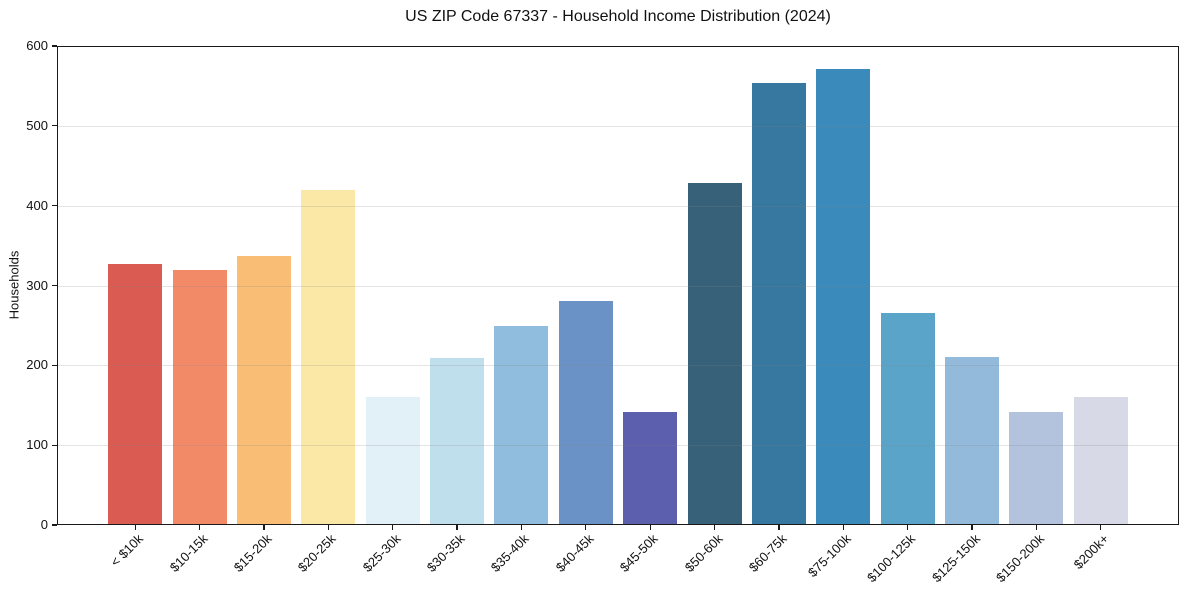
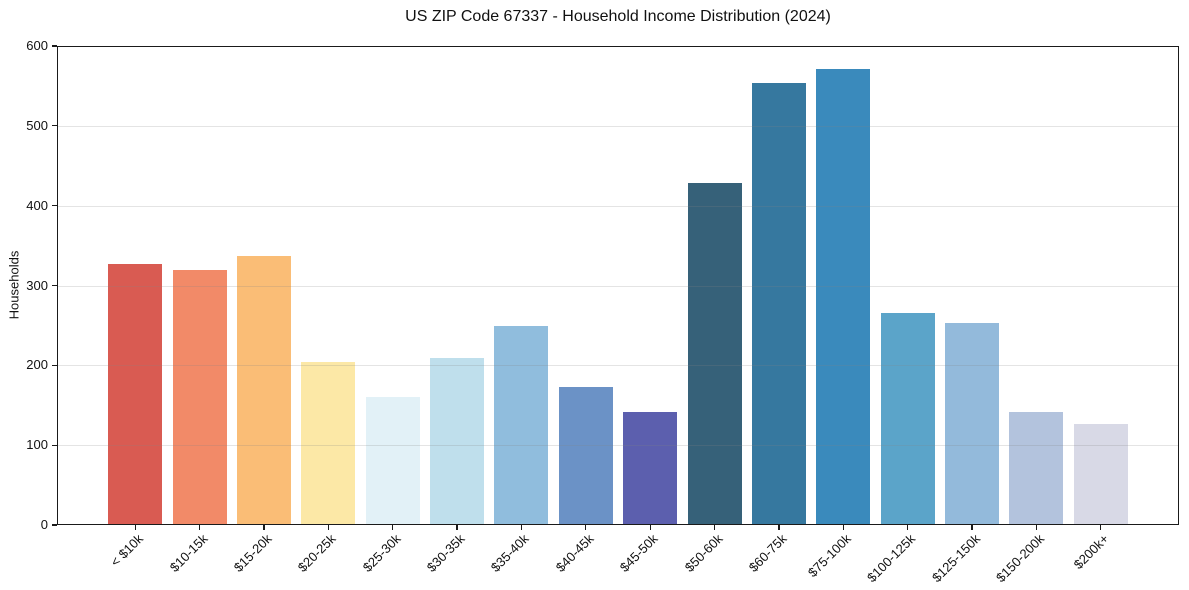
$20-25k: 420 -> 200
$40-45k: 280 -> 170
$125-150k: 210 -> 250
$200k+: 160 -> 130
